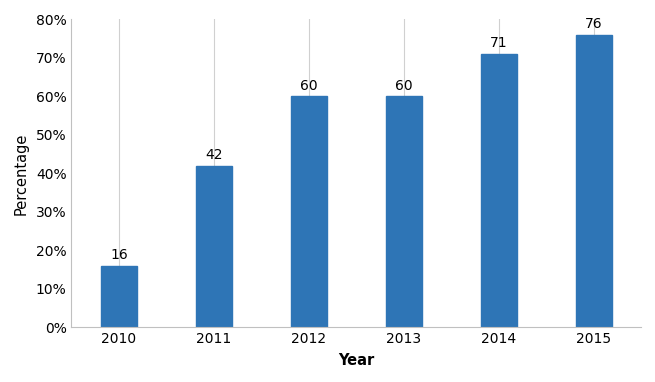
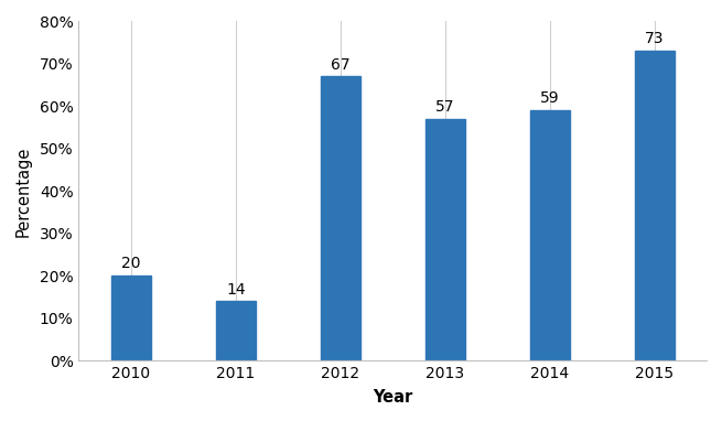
2010: 16 -> 20
2011: 42 -> 14
2012: 60 -> 67
2013: 60 -> 57
2014: 71 -> 59
2015: 76 -> 73
